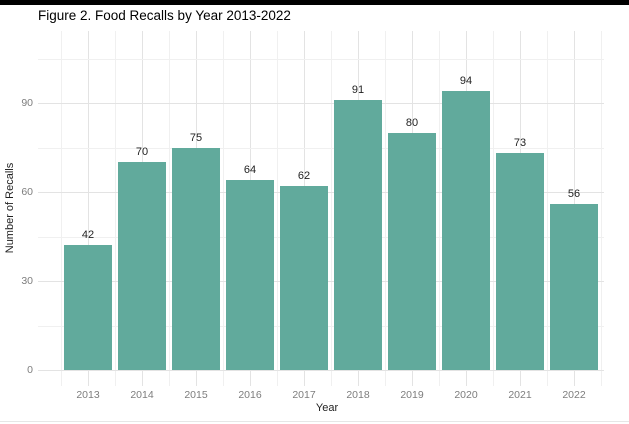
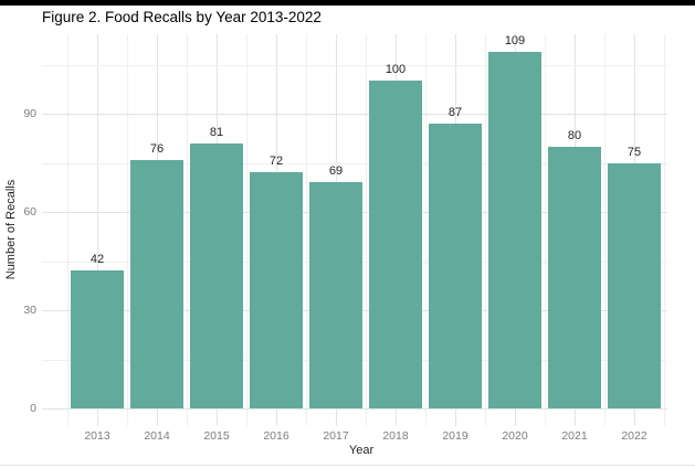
2014: 70 -> 76
2015: 75 -> 81
2016: 64 -> 72
2017: 62 -> 69
2018: 91 -> 100
2019: 80 -> 87
2020: 94 -> 109
2021: 73 -> 80
2022: 56 -> 75
